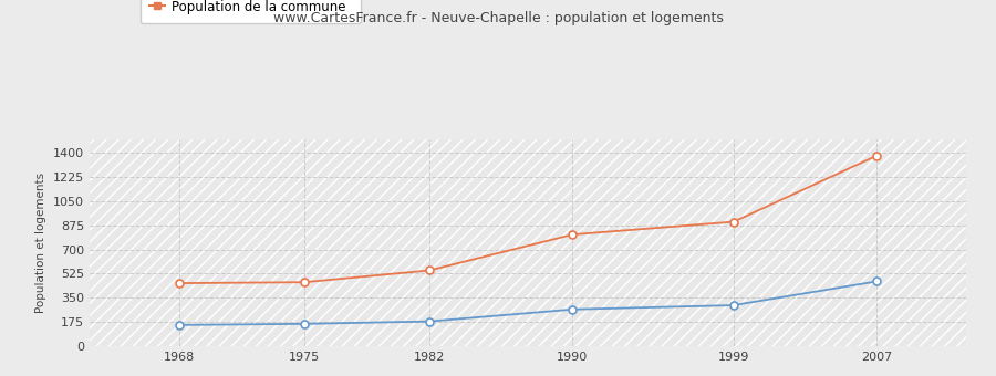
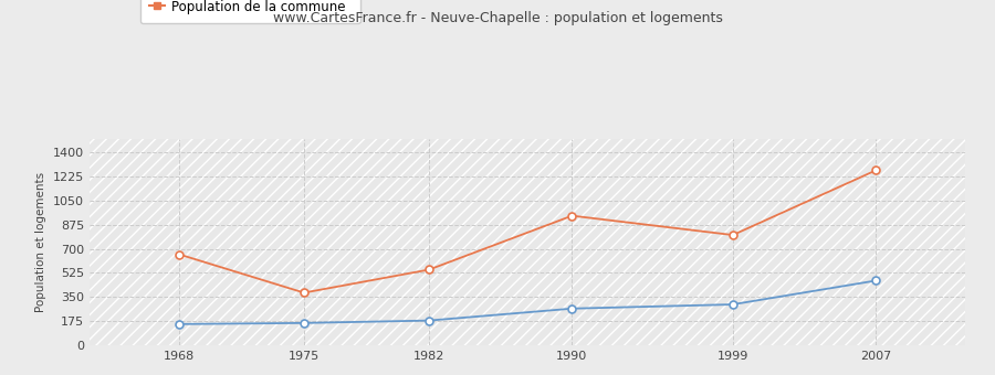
Population de la commune/1968: 460 -> 660
Population de la commune/1975: 460 -> 380
Population de la commune/1990: 810 -> 940
Population de la commune/1999: 900 -> 800
Population de la commune/2007: 1380 -> 1270
